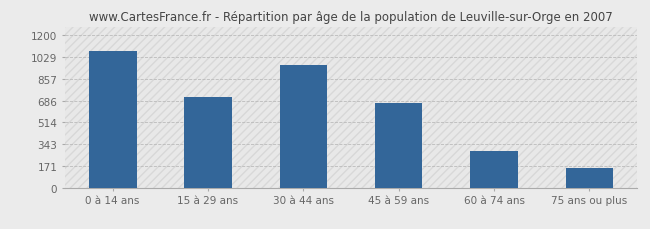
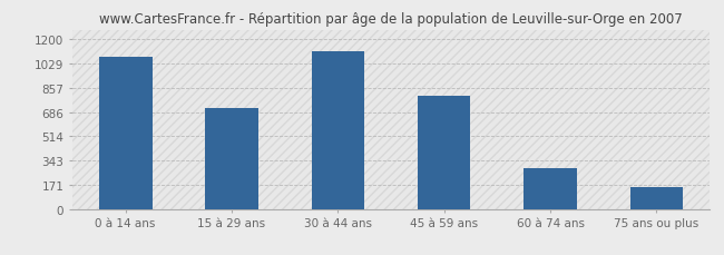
30 à 44 ans: 970 -> 1120
45 à 59 ans: 670 -> 800
